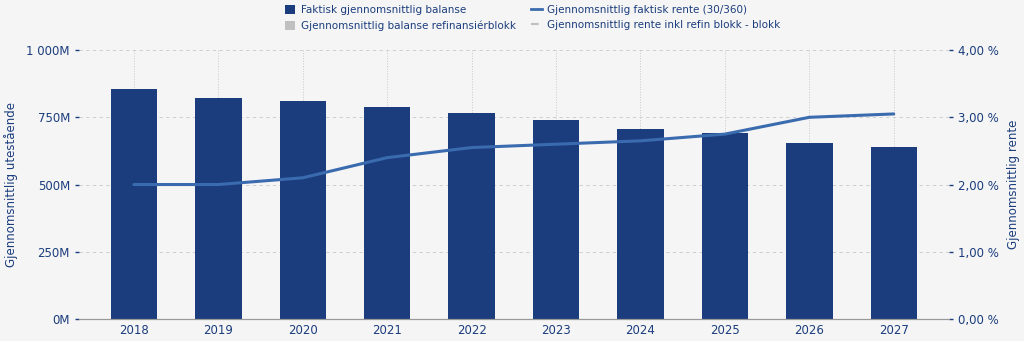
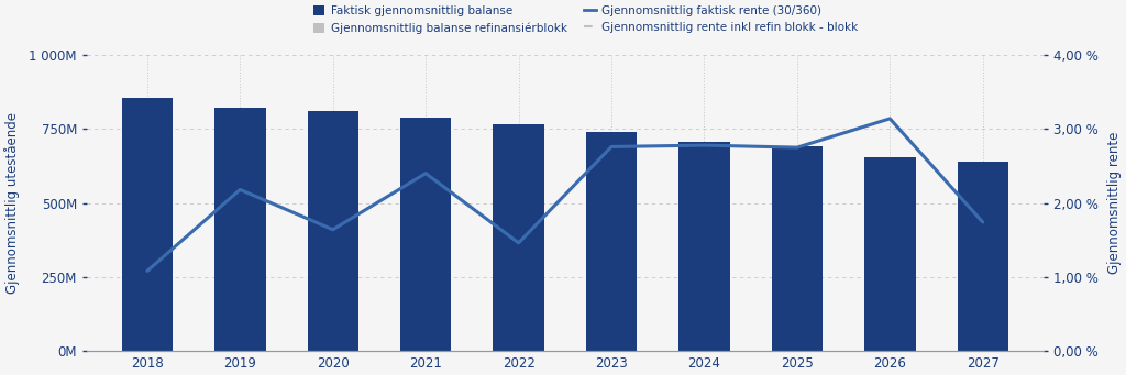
Gjennomsnittlig faktisk rente (30/360)/2018: 2,00 % -> 1,08 %
Gjennomsnittlig faktisk rente (30/360)/2019: 2,00 % -> 2,18 %
Gjennomsnittlig faktisk rente (30/360)/2020: 2,10 % -> 1,64 %
Gjennomsnittlig faktisk rente (30/360)/2022: 2,55 % -> 1,46 %
Gjennomsnittlig faktisk rente (30/360)/2023: 2,60 % -> 2,76 %
Gjennomsnittlig faktisk rente (30/360)/2024: 2,65 % -> 2,78 %
Gjennomsnittlig faktisk rente (30/360)/2026: 3,00 % -> 3,14 %
Gjennomsnittlig faktisk rente (30/360)/2027: 3,05 % -> 1,74 %
